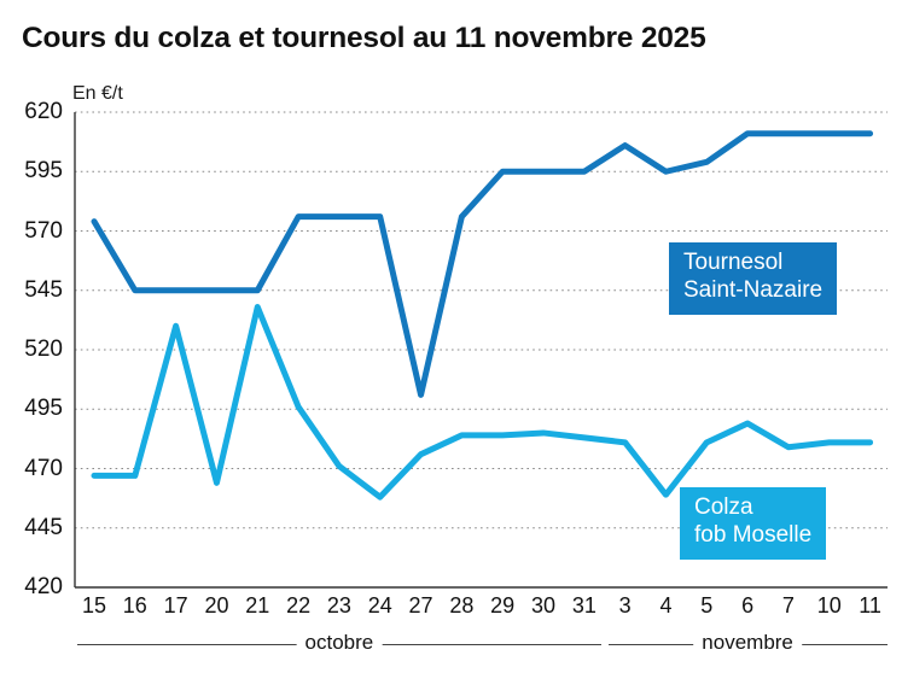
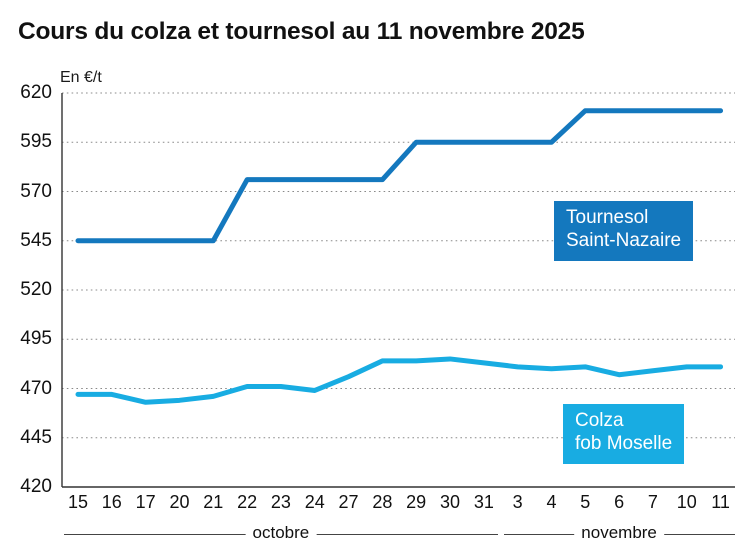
Tournesol Saint-Nazaire/15: 574 -> 545
Colza fob Moselle/17: 530 -> 463
Colza fob Moselle/21: 538 -> 466
Colza fob Moselle/22: 496 -> 471
Colza fob Moselle/24: 458 -> 469
Tournesol Saint-Nazaire/27: 501 -> 576
Tournesol Saint-Nazaire/3: 606 -> 595
Colza fob Moselle/4: 459 -> 480
Tournesol Saint-Nazaire/5: 599 -> 611
Colza fob Moselle/6: 489 -> 477
